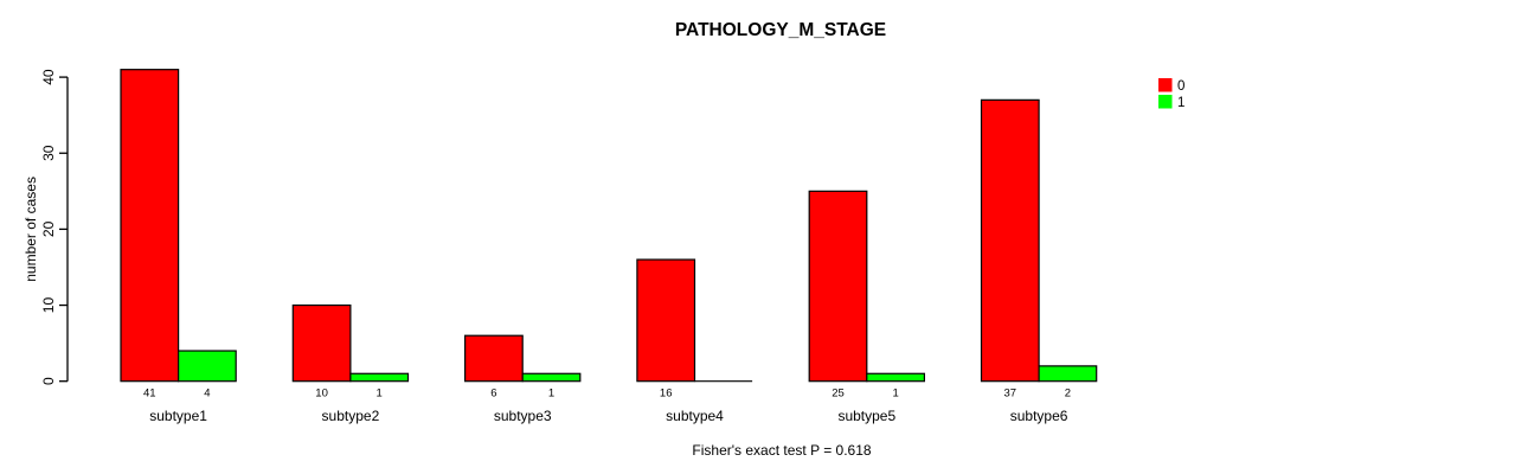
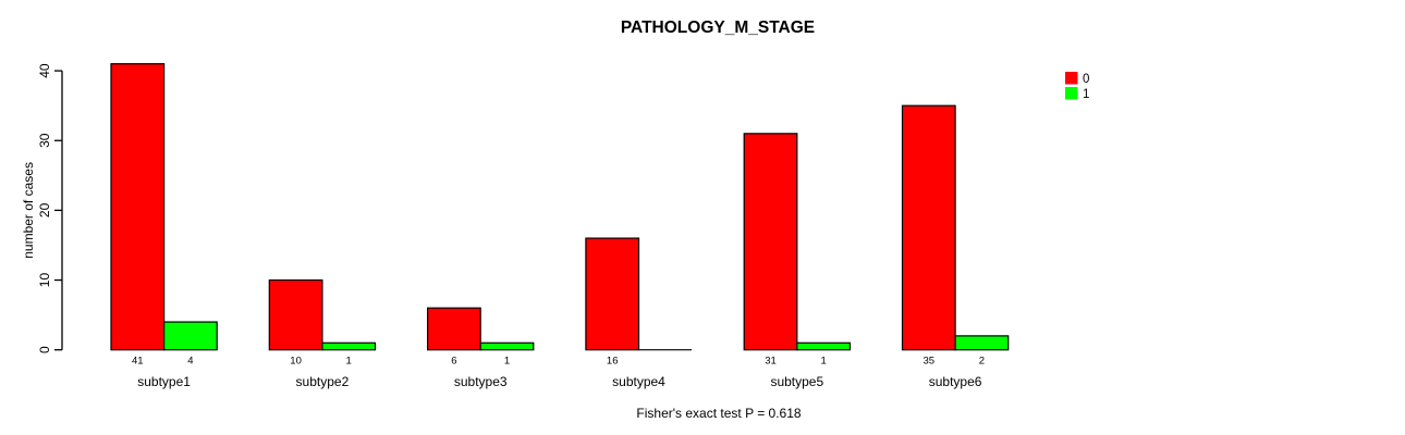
0/subtype5: 25 -> 31
0/subtype6: 37 -> 35
